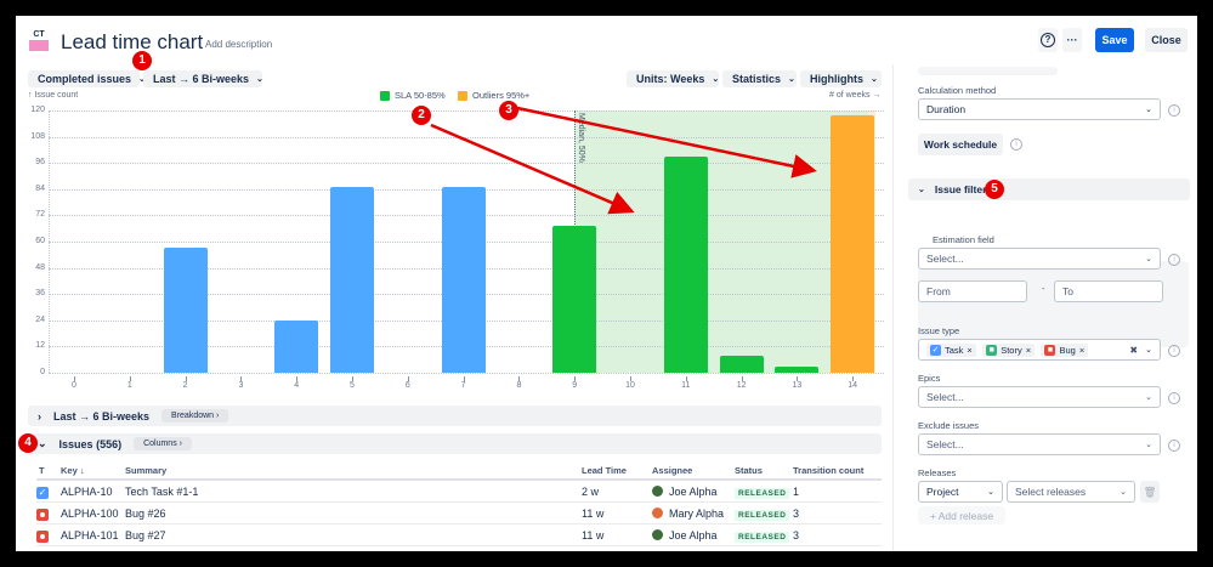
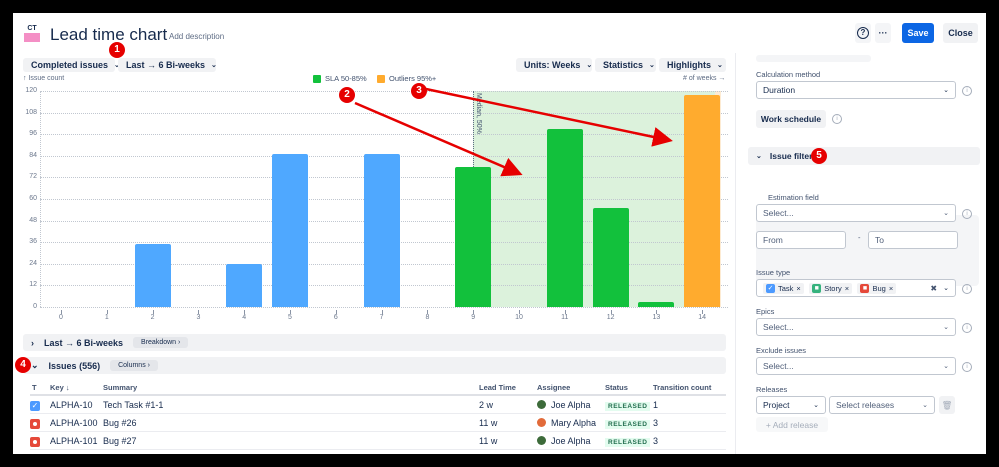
2: 57 -> 35
9: 67 -> 78
12: 8 -> 55
